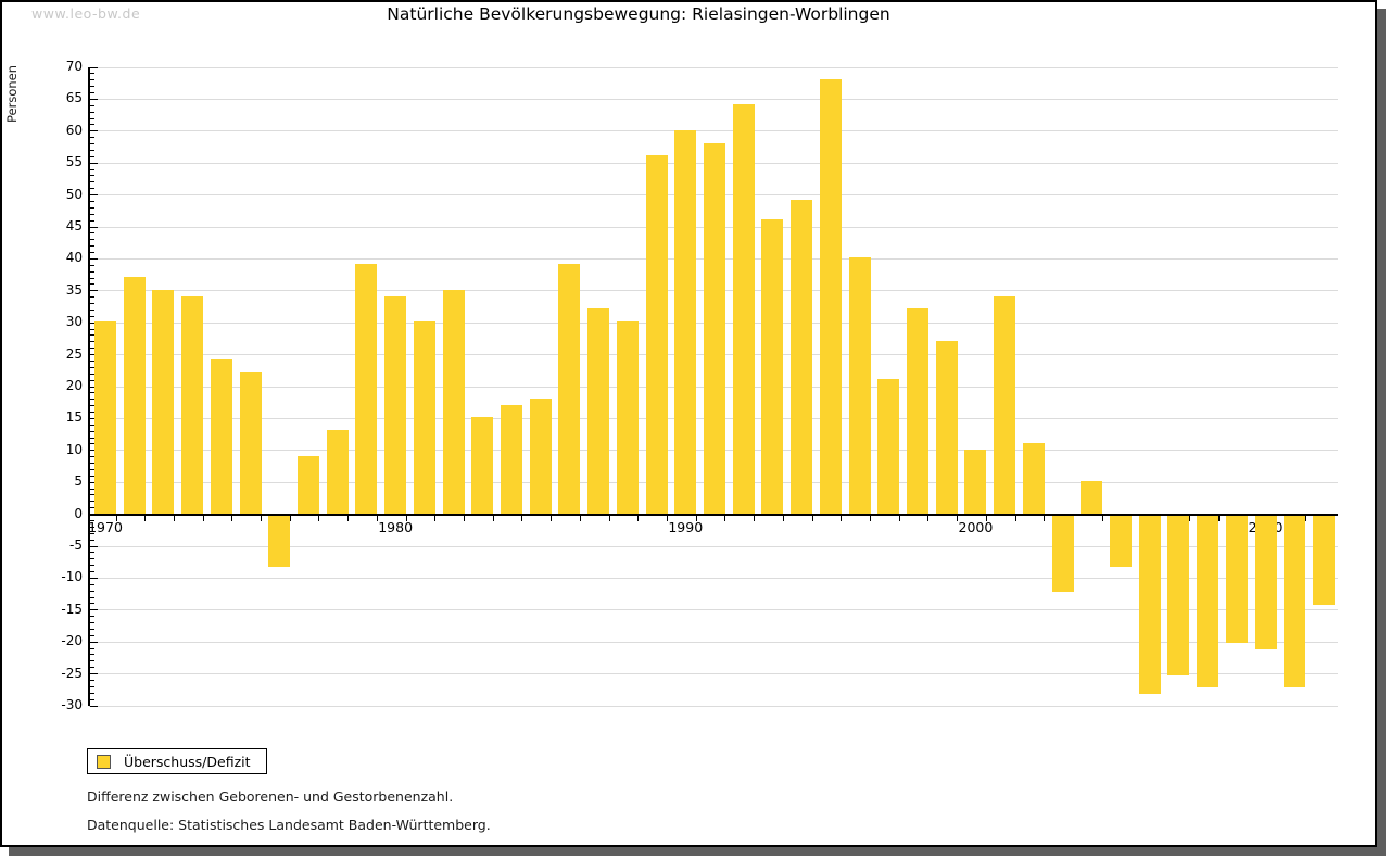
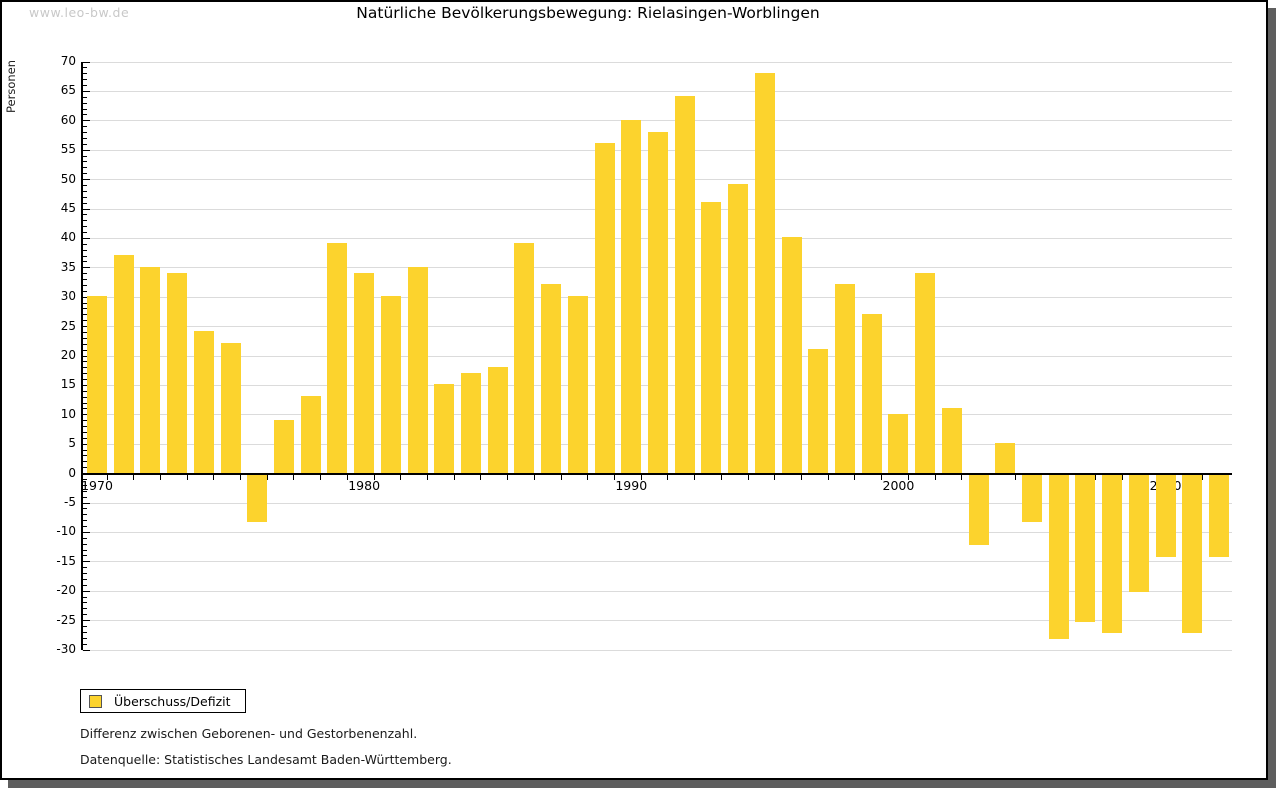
2010: -21 -> -14
